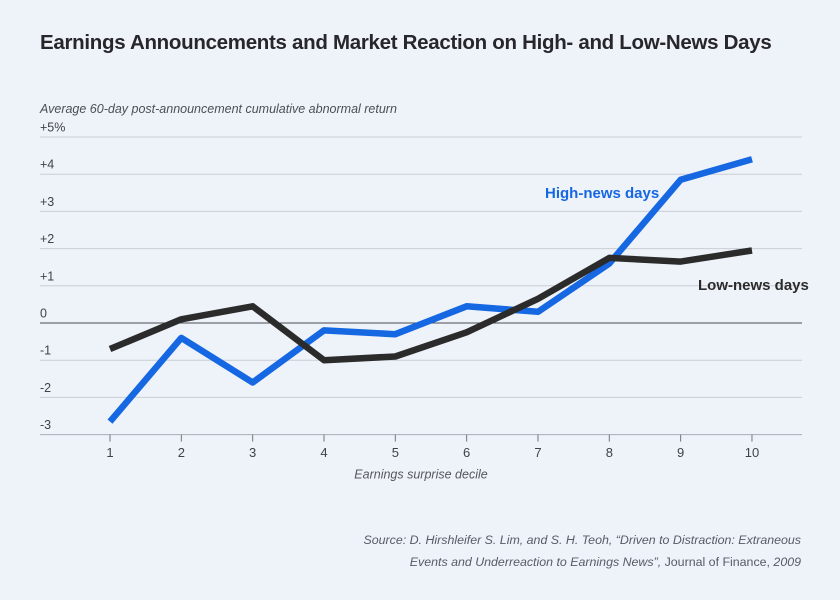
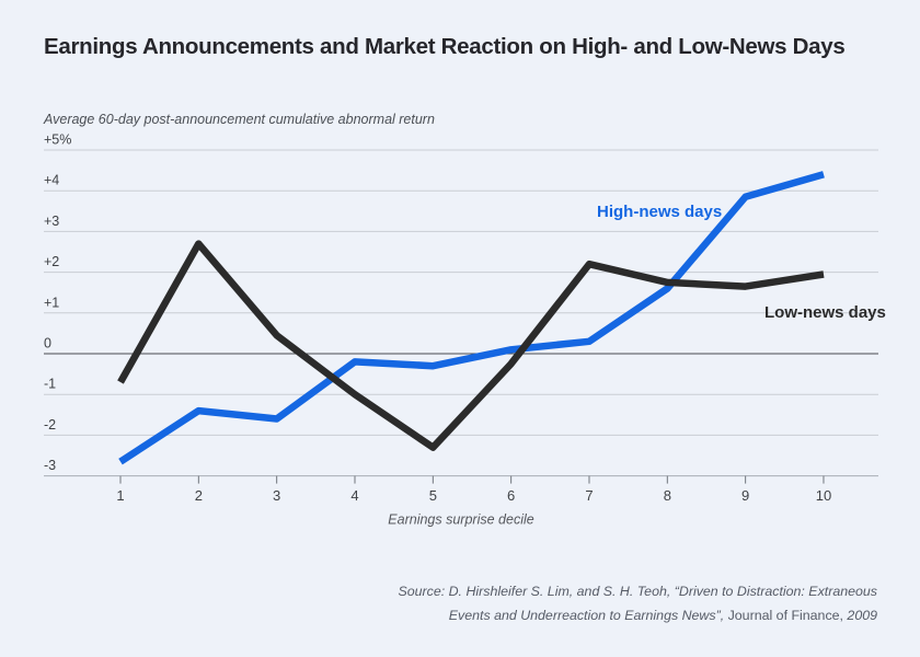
High-news days/2: -0.4% -> -1.4%
Low-news days/2: 0.1% -> 2.7%
Low-news days/5: -0.9% -> -2.3%
High-news days/6: 0.5% -> 0.1%
Low-news days/7: 0.7% -> 2.2%
